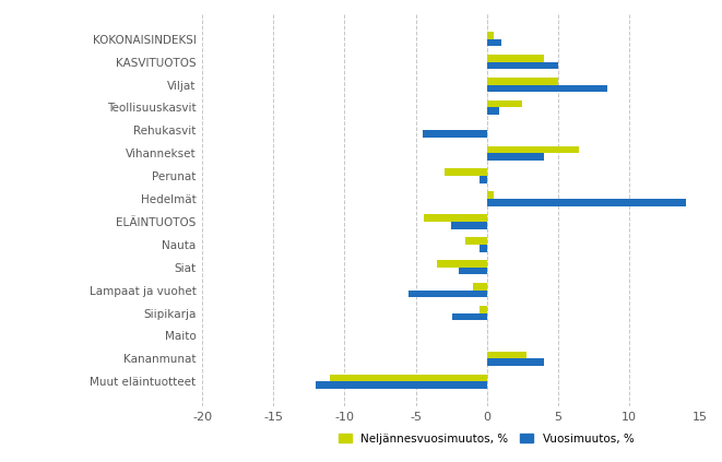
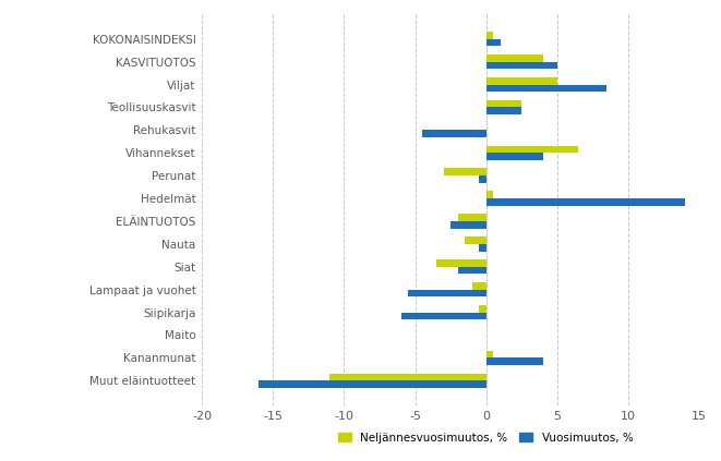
Vuosimuutos, %/Teollisuuskasvit: 0.9 -> 2.5
Neljännesvuosimuutos, %/ELÄINTUOTOS: -4.4 -> -2.0
Vuosimuutos, %/Siipikarja: -2.4 -> -6.0
Neljännesvuosimuutos, %/Kananmunat: 2.8 -> 0.5
Vuosimuutos, %/Muut eläintuotteet: -12.0 -> -16.0
